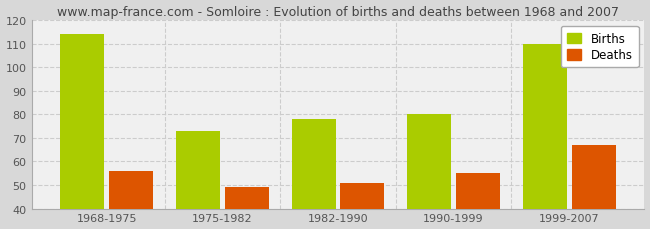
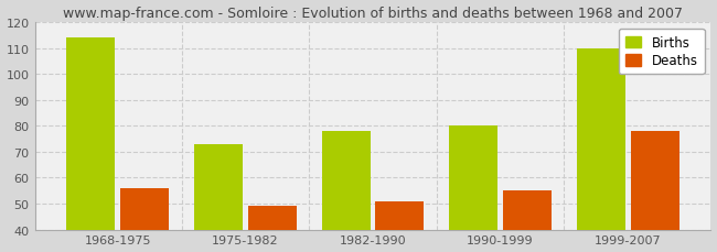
Deaths/1999-2007: 67 -> 78
